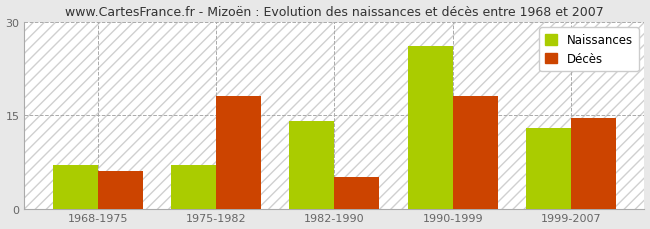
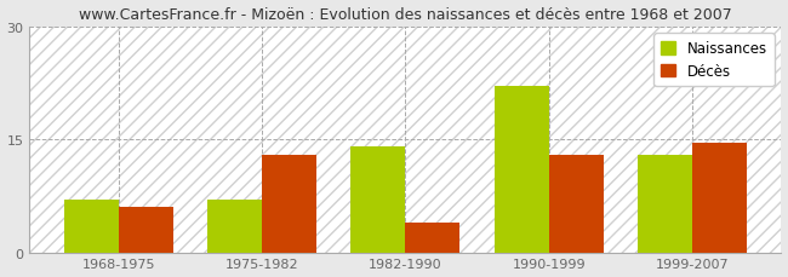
Décès/1975-1982: 18.0 -> 13.0
Décès/1982-1990: 5.0 -> 4.0
Naissances/1990-1999: 26 -> 22
Décès/1990-1999: 18.0 -> 13.0
